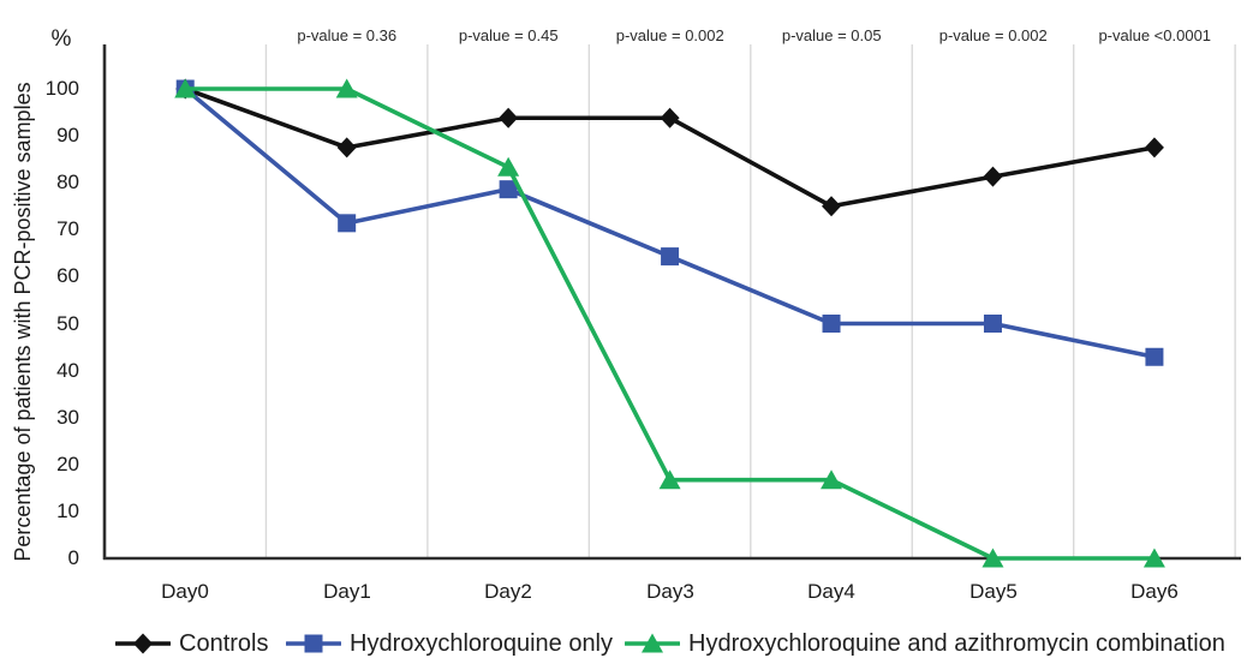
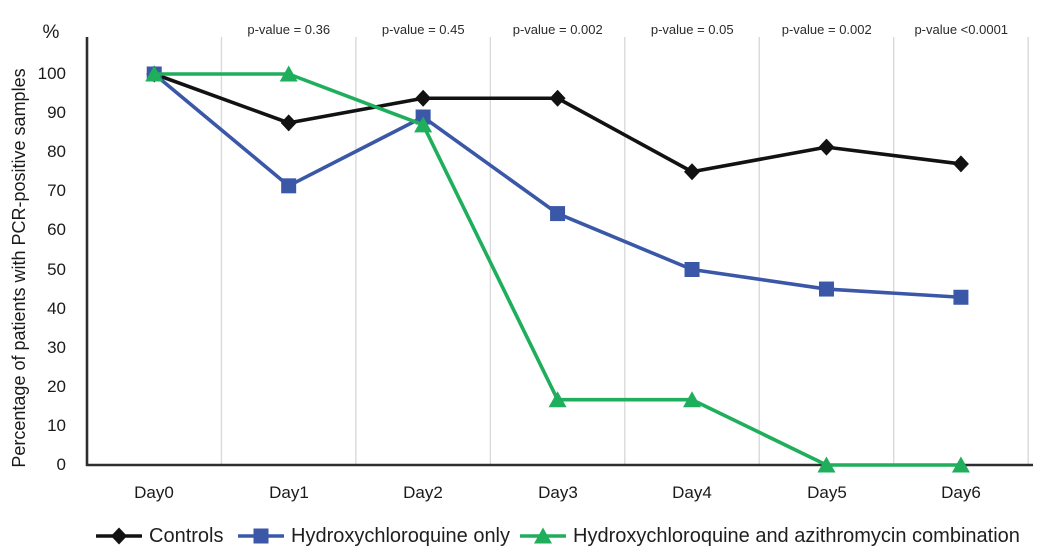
Hydroxychloroquine only/Day2: 79 -> 89
Hydroxychloroquine and azithromycin combination/Day2: 83 -> 87
Hydroxychloroquine only/Day5: 50 -> 45
Controls/Day6: 88 -> 77
